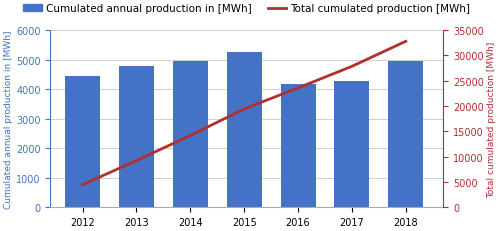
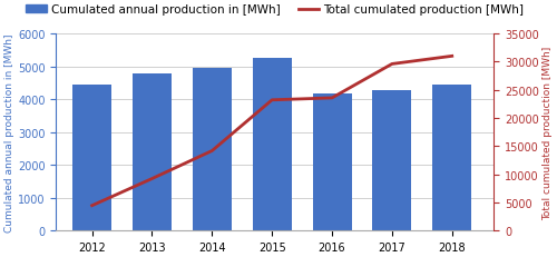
Total cumulated production [MWh]/2015: 19400 -> 23200
Total cumulated production [MWh]/2017: 27800 -> 29600
Cumulated annual production in [MWh]/2018: 4950 -> 4450
Total cumulated production [MWh]/2018: 32800 -> 31000
